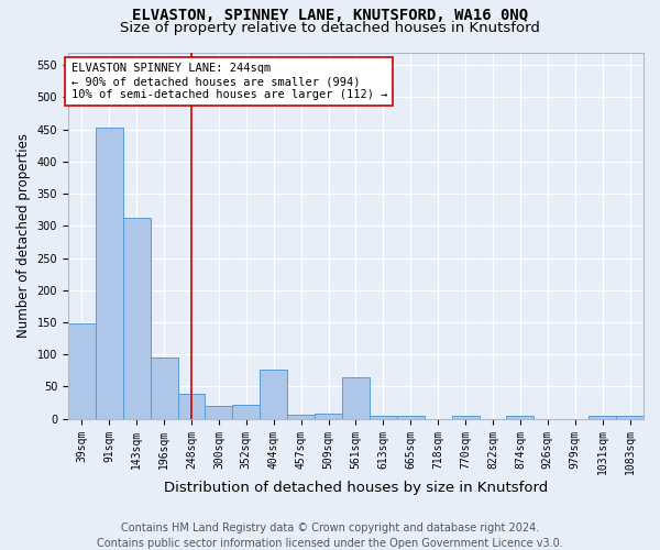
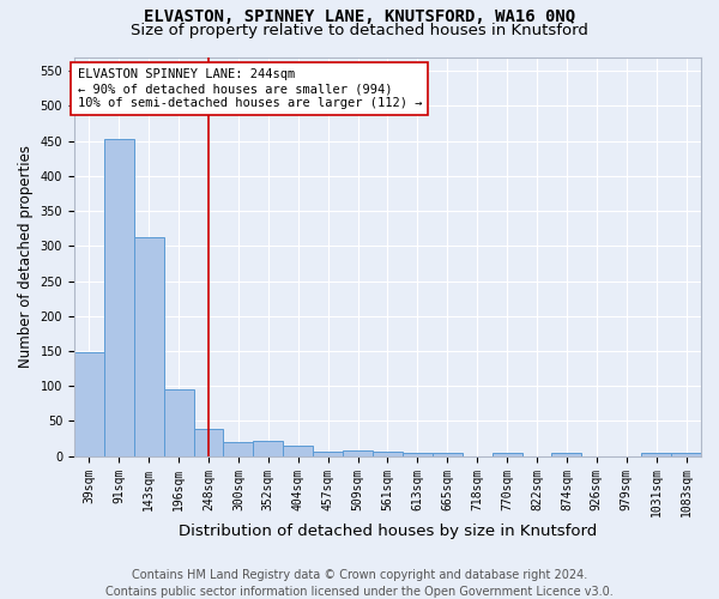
404sqm: 76 -> 14
561sqm: 64 -> 6
